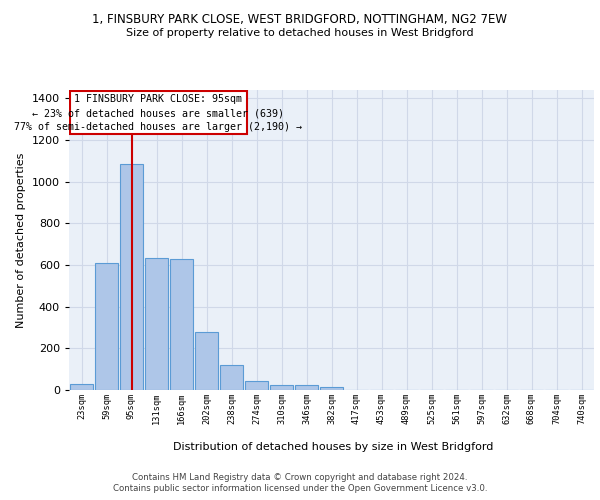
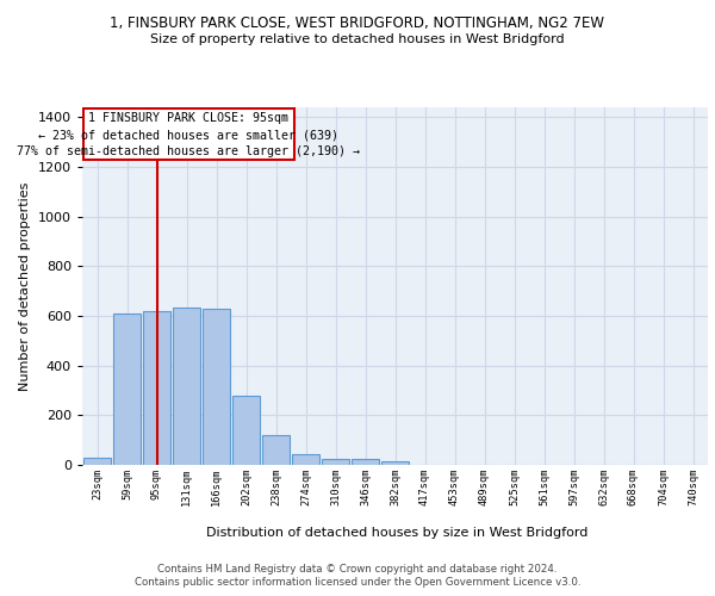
95sqm: 1085 -> 620
